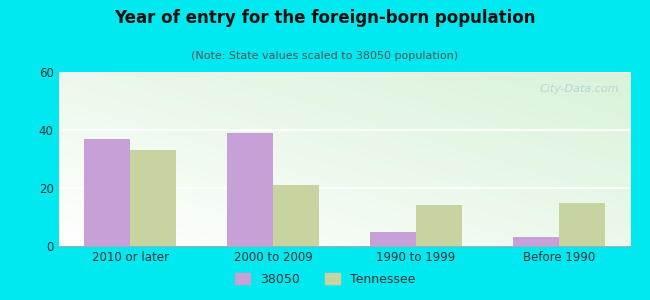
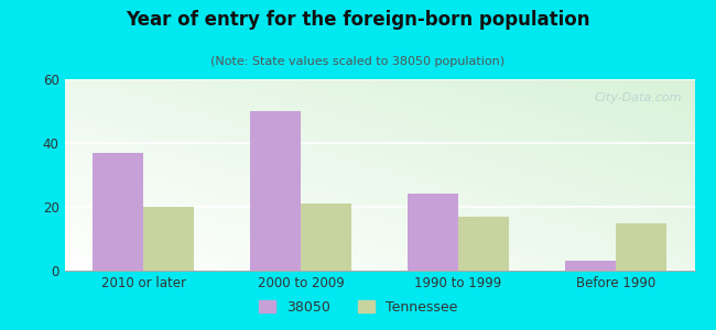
Tennessee/2010 or later: 33 -> 20
38050/2000 to 2009: 39 -> 50
38050/1990 to 1999: 5 -> 24
Tennessee/1990 to 1999: 14 -> 17
